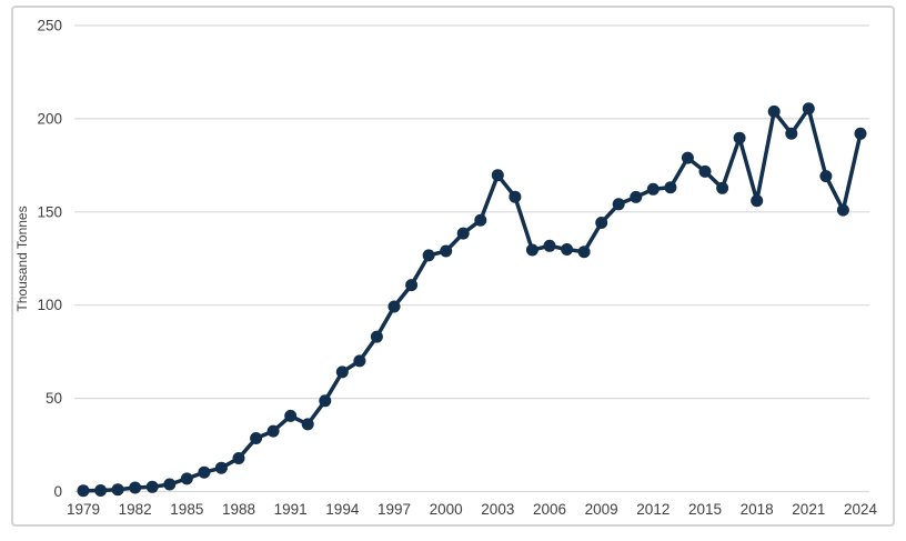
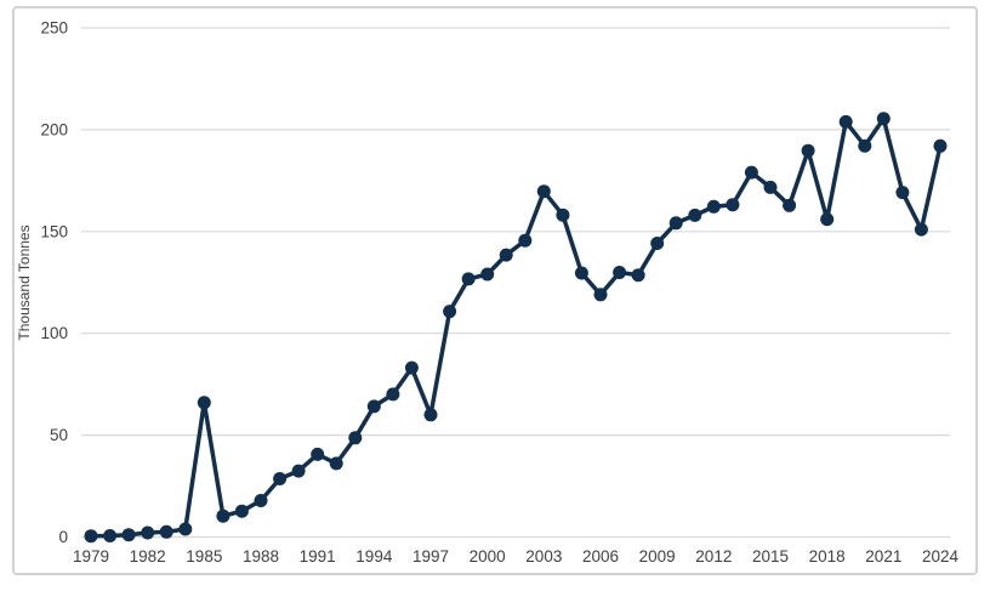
1985: 7 -> 66
1997: 99 -> 60
2006: 132 -> 119
